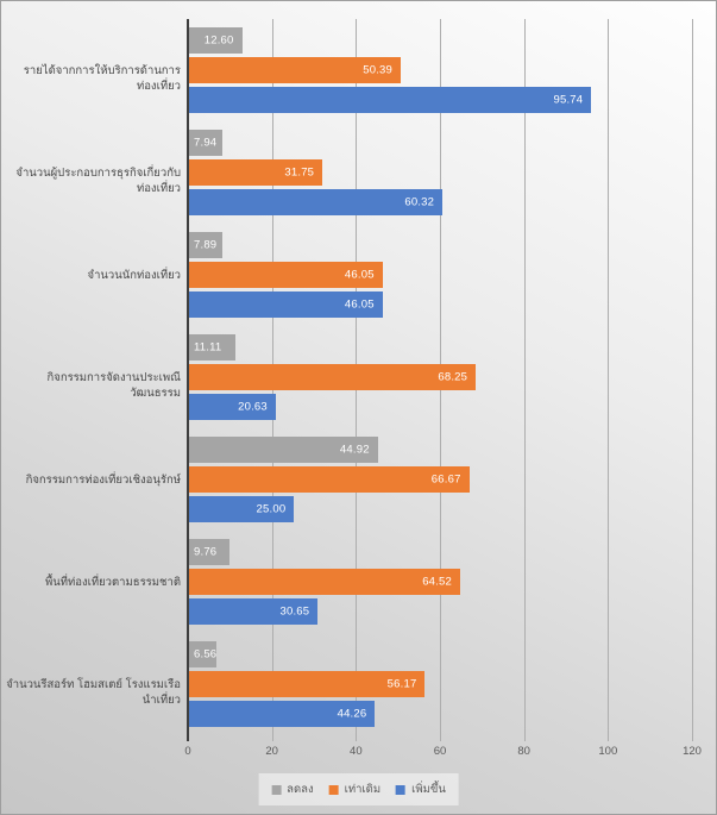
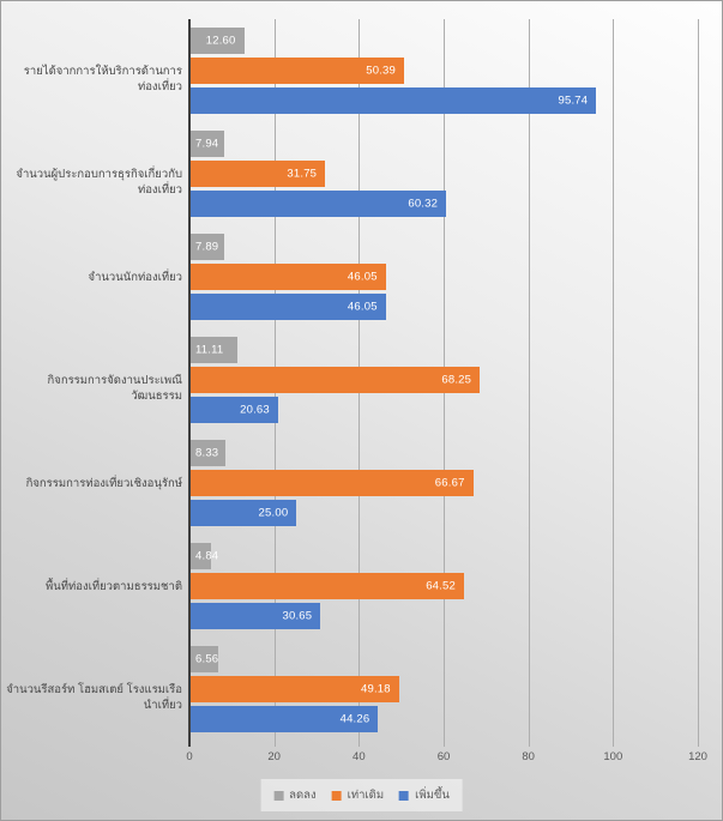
ลดลง/กิจกรรมการท่องเที่ยวเชิงอนุรักษ์: 44.92 -> 8.33
ลดลง/พื้นที่ท่องเที่ยวตามธรรมชาติ: 9.76 -> 4.84
เท่าเดิม/จำนวนรีสอร์ท โฮมสเตย์ โรงแรมเรือนำเที่ยว: 56.17 -> 49.18
